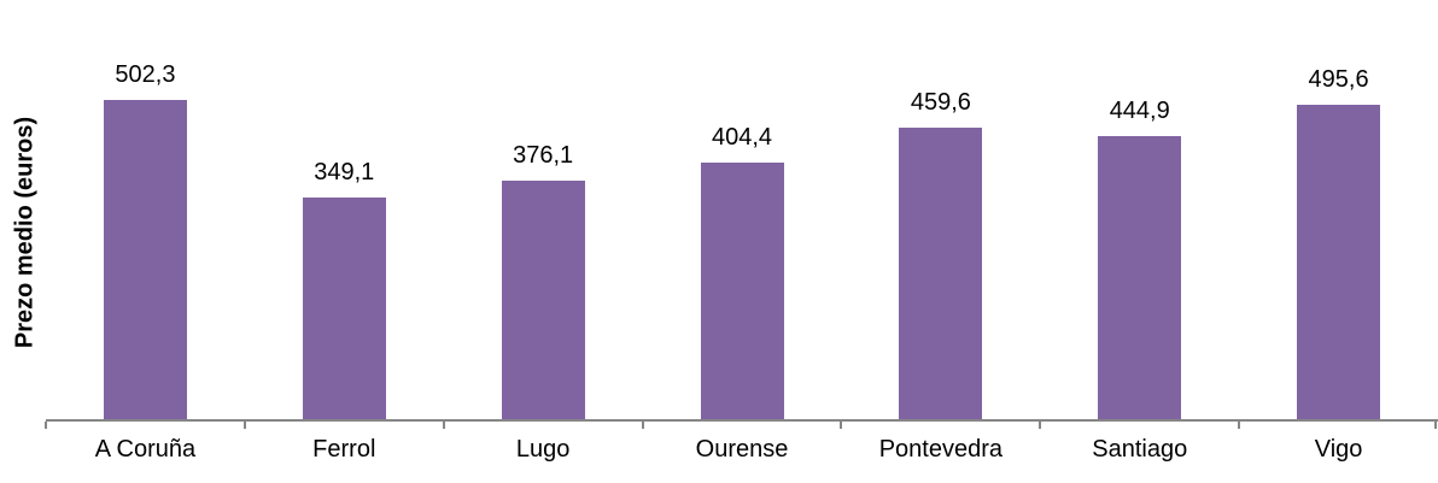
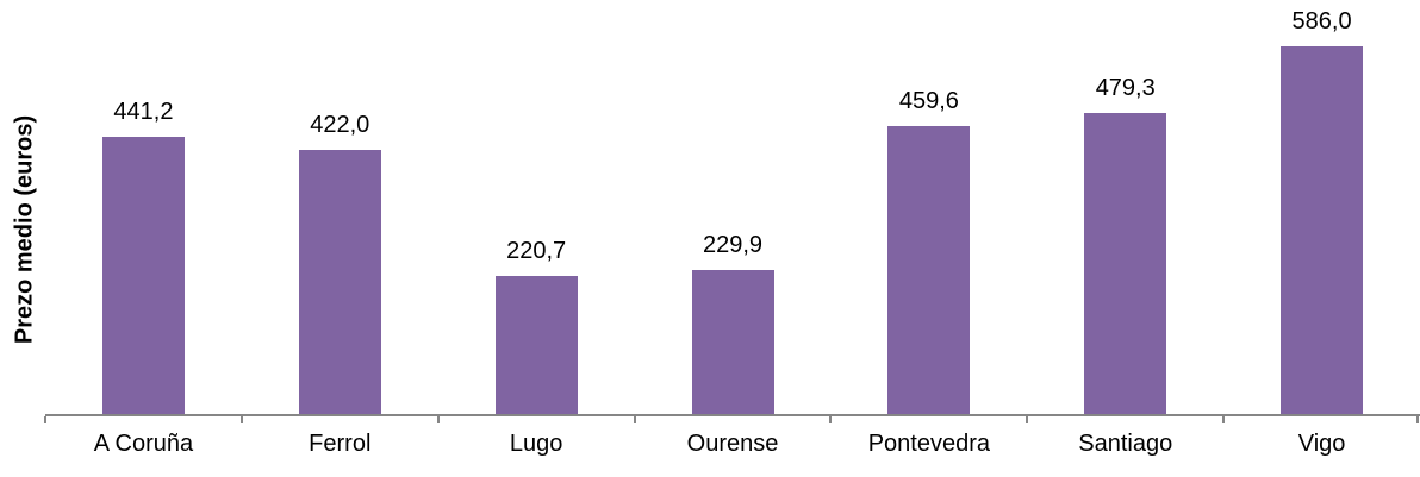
A Coruña: 502,3 -> 441,2
Ferrol: 349,1 -> 422,0
Lugo: 376,1 -> 220,7
Ourense: 404,4 -> 229,9
Santiago: 444,9 -> 479,3
Vigo: 495,6 -> 586,0
